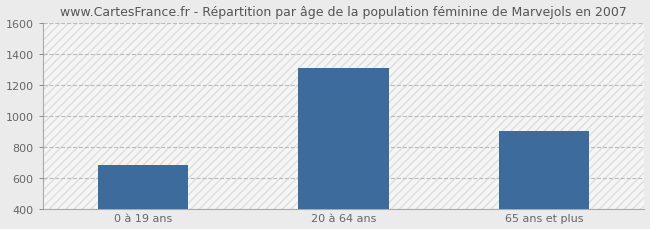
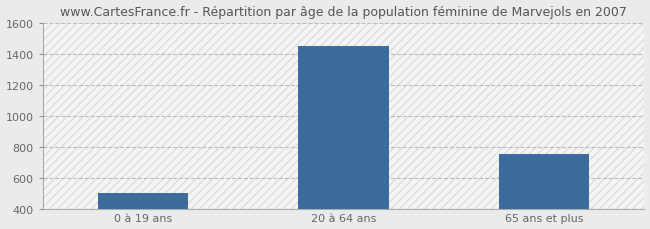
0 à 19 ans: 680 -> 500
20 à 64 ans: 1310 -> 1450
65 ans et plus: 900 -> 750
